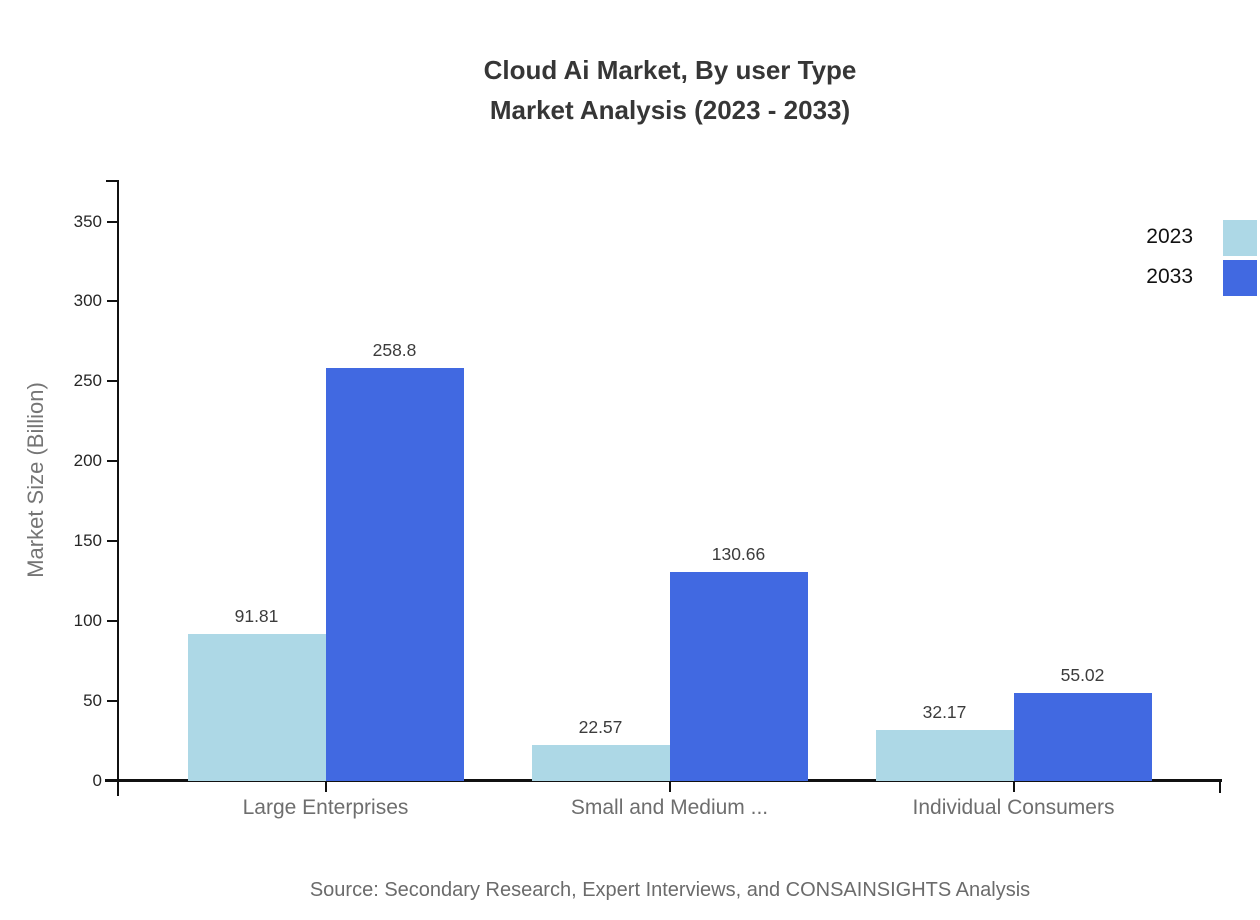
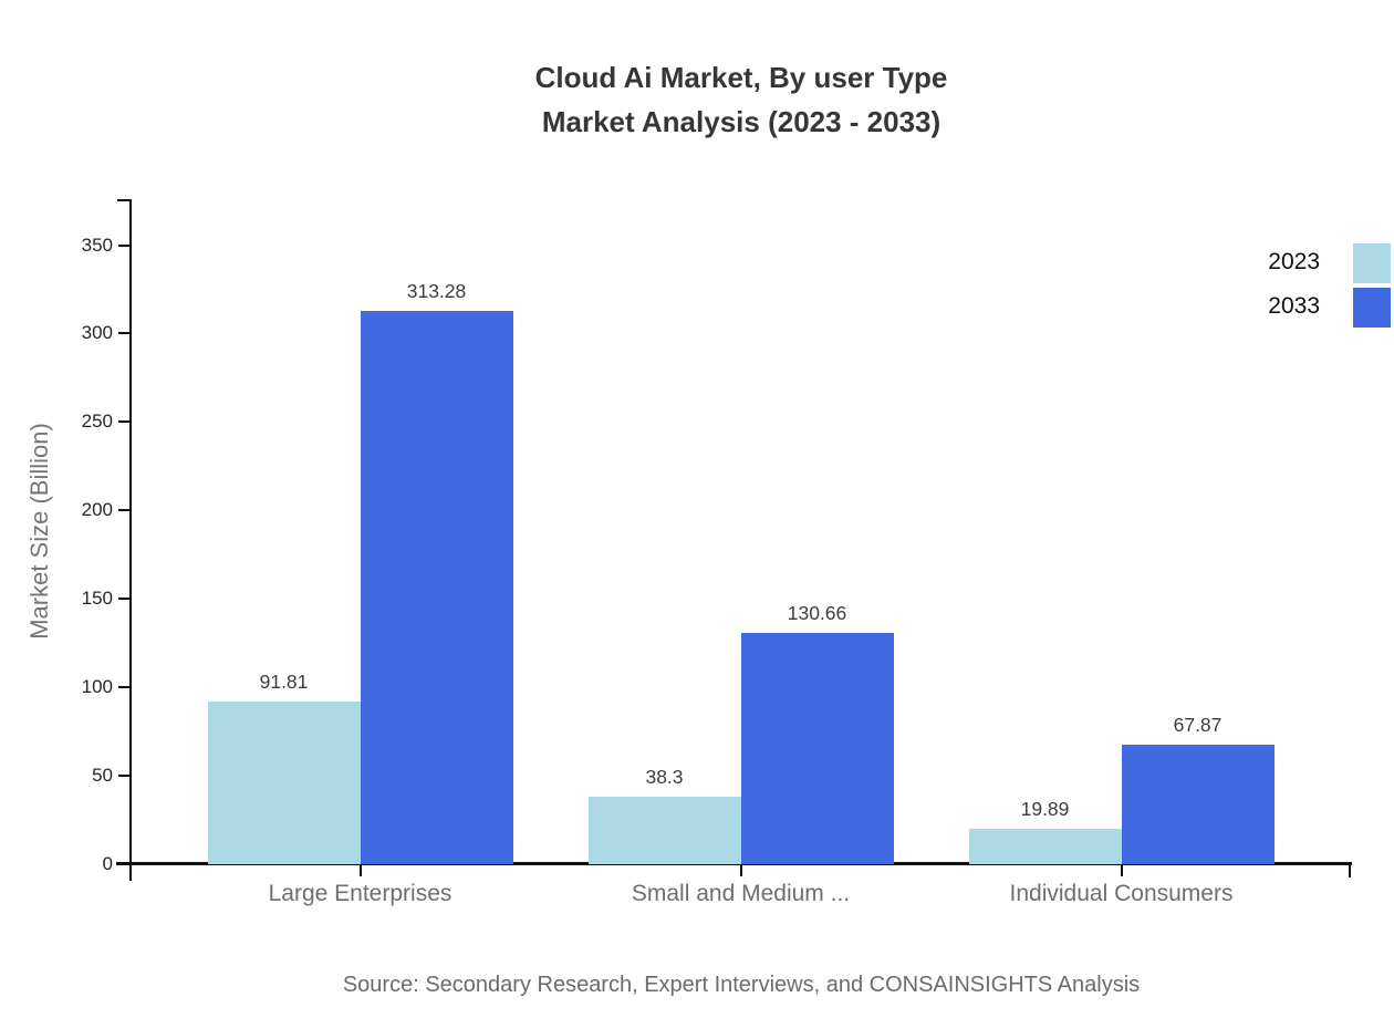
2033/Large Enterprises: 258.8 -> 313.28
2023/Small and Medium ...: 22.57 -> 38.3
2023/Individual Consumers: 32.17 -> 19.89
2033/Individual Consumers: 55.02 -> 67.87
